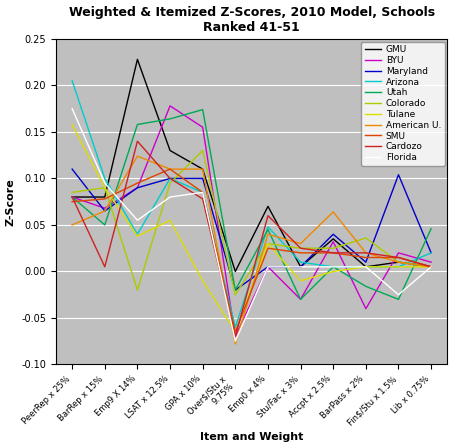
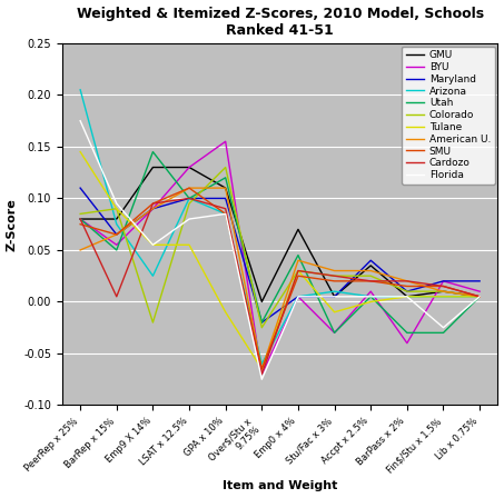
Tulane/PeerRep x 25%: 0.158 -> 0.145
BYU/BarRep x 15%: 0.068 -> 0.055
Arizona/BarRep x 15%: 0.100 -> 0.075
SMU/BarRep x 15%: 0.078 -> 0.065
GMU/Emp9 X 14%: 0.228 -> 0.130
Arizona/Emp9 X 14%: 0.040 -> 0.025
Utah/Emp9 X 14%: 0.158 -> 0.145
Tulane/Emp9 X 14%: 0.038 -> 0.055
American U./Emp9 X 14%: 0.124 -> 0.090
Cardozo/Emp9 X 14%: 0.140 -> 0.095
BYU/LSAT x 12.5%: 0.178 -> 0.130
Utah/LSAT x 12.5%: 0.164 -> 0.100
Utah/GPA x 10%: 0.174 -> 0.120
Cardozo/GPA x 10%: 0.078 -> 0.090
American U./Over$/Stu x 9.75%: -0.078 -> -0.065
Arizona/Emp0 x 4%: 0.048 -> 0.005
Cardozo/Emp0 x 4%: 0.060 -> 0.030
BYU/Accpt x 2.5%: 0.032 -> 0.010
American U./Accpt x 2.5%: 0.064 -> 0.030
Utah/BarPass x 2%: -0.016 -> -0.030
Colorado/BarPass x 2%: 0.036 -> 0.010
Maryland/Fin$/Stu x 1.5%: 0.104 -> 0.020
Arizona/Lib x 0.75%: 0.020 -> 0.005
Utah/Lib x 0.75%: 0.046 -> 0.005
